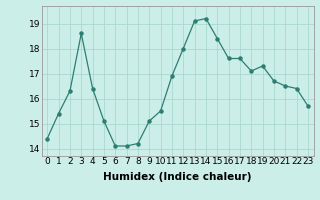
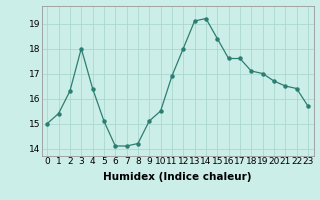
0: 14.4 -> 15.0
3: 18.6 -> 18.0
19: 17.3 -> 17.0
